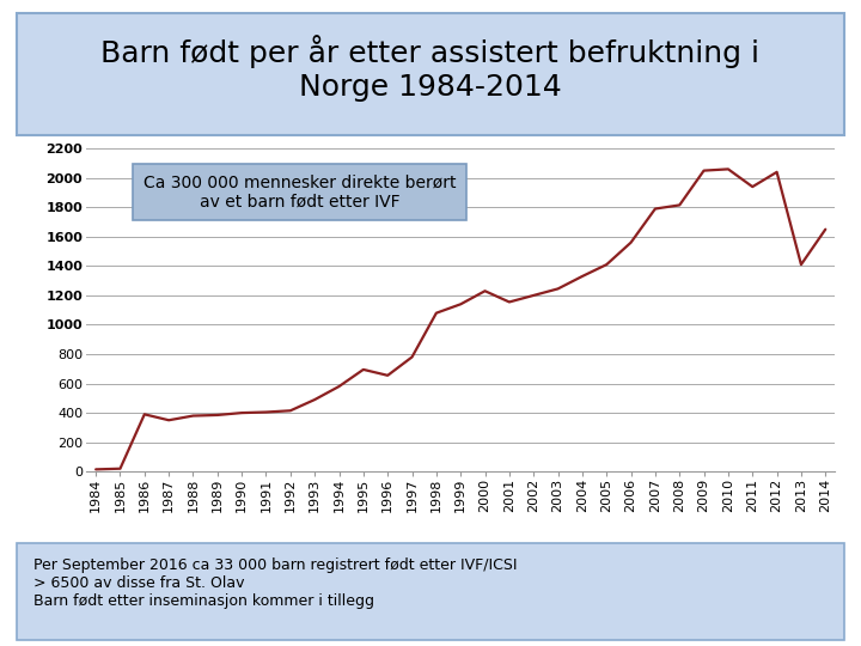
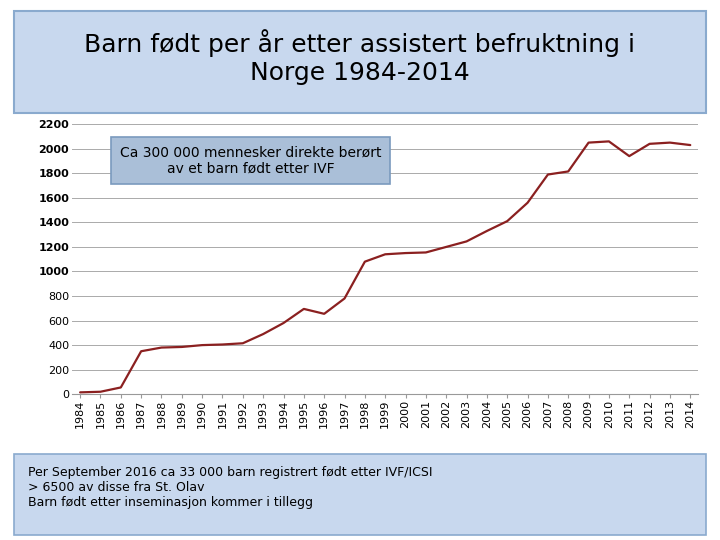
1986: 390 -> 60
2000: 1230 -> 1150
2013: 1410 -> 2050
2014: 1650 -> 2030
